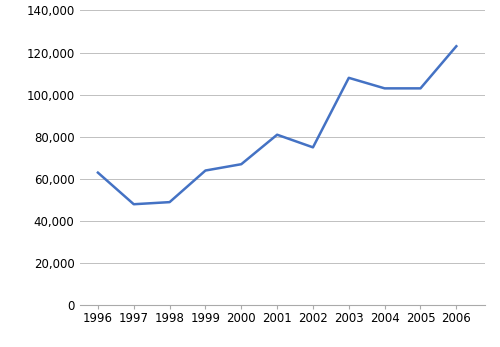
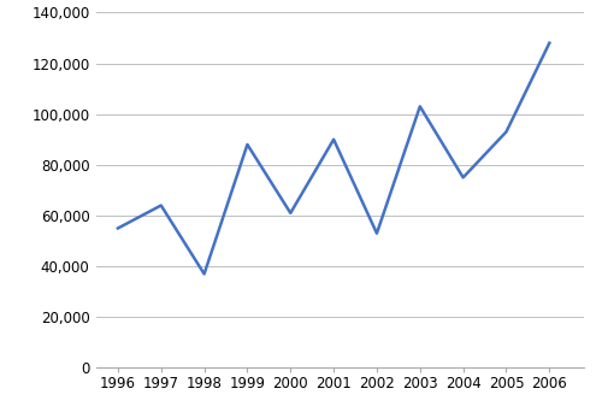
1996: 63,000 -> 55,000
1997: 48,000 -> 64,000
1998: 49,000 -> 37,000
1999: 64,000 -> 88,000
2000: 67,000 -> 61,000
2001: 81,000 -> 90,000
2002: 75,000 -> 53,000
2003: 108,000 -> 103,000
2004: 103,000 -> 75,000
2005: 103,000 -> 93,000
2006: 123,000 -> 128,000
